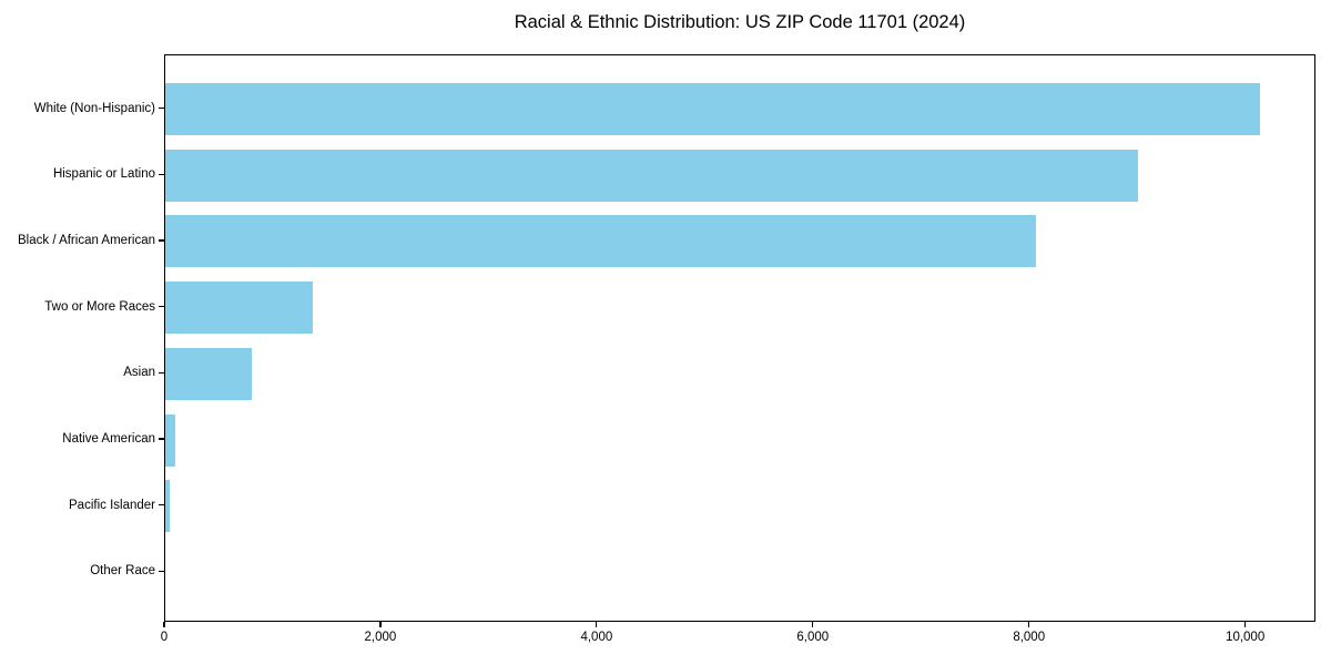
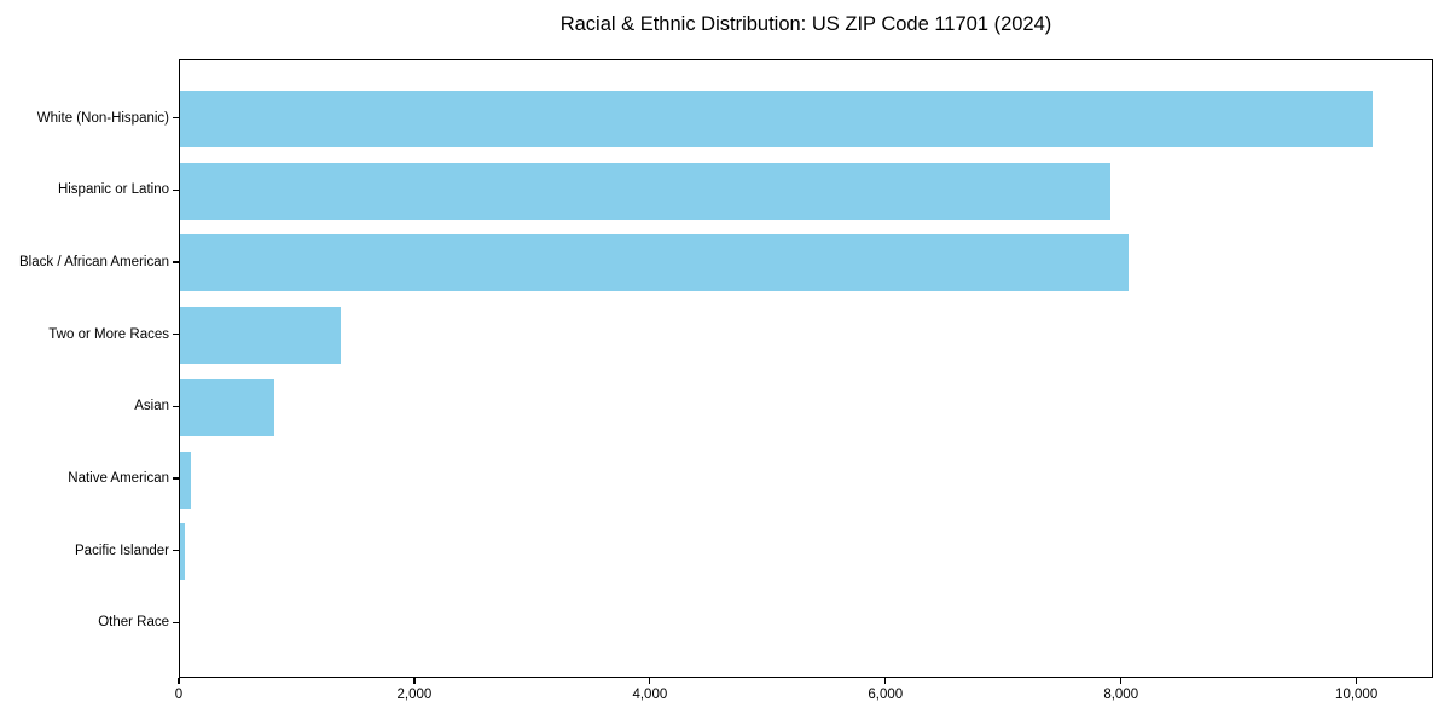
Hispanic or Latino: 9000 -> 7900
